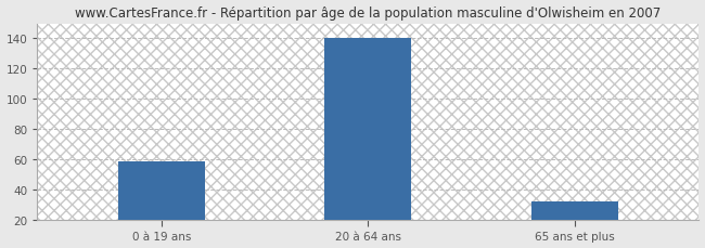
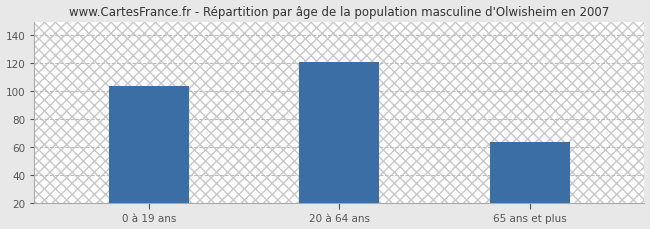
0 à 19 ans: 59 -> 104
20 à 64 ans: 140 -> 121
65 ans et plus: 32 -> 64
